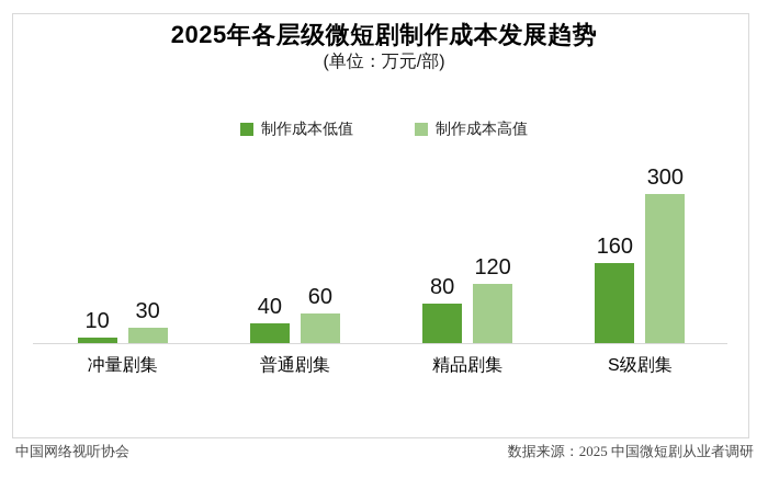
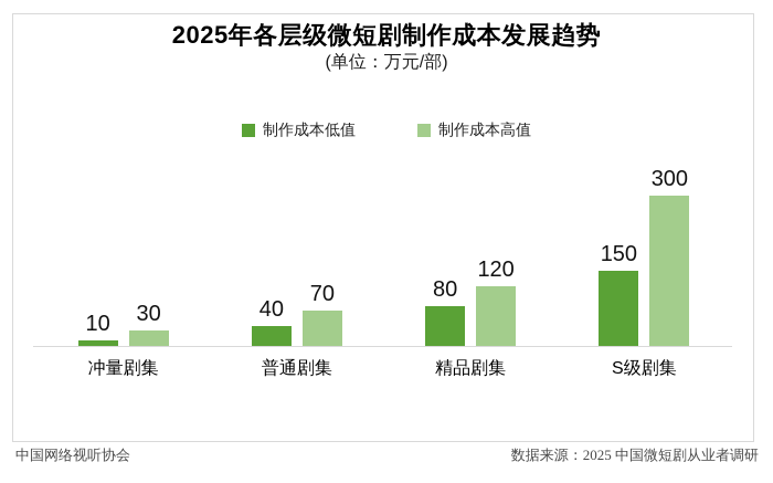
制作成本高值/普通剧集: 60 -> 70
制作成本低值/S级剧集: 160 -> 150
